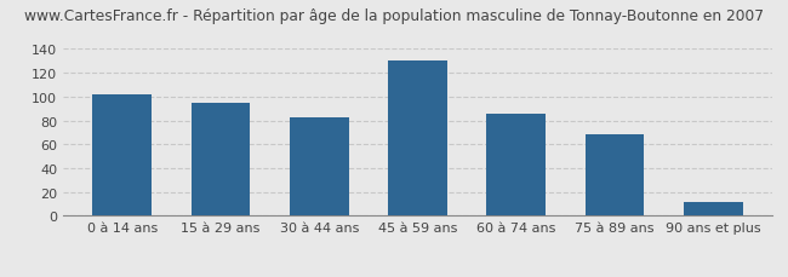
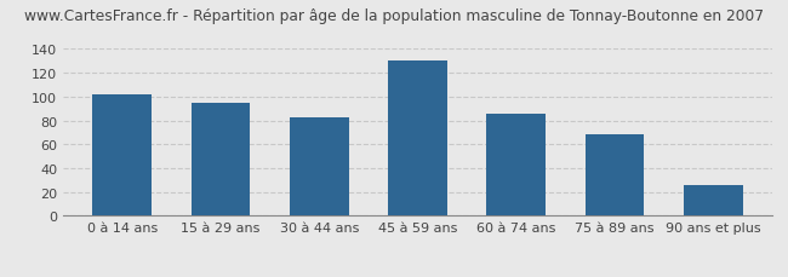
90 ans et plus: 12 -> 26
